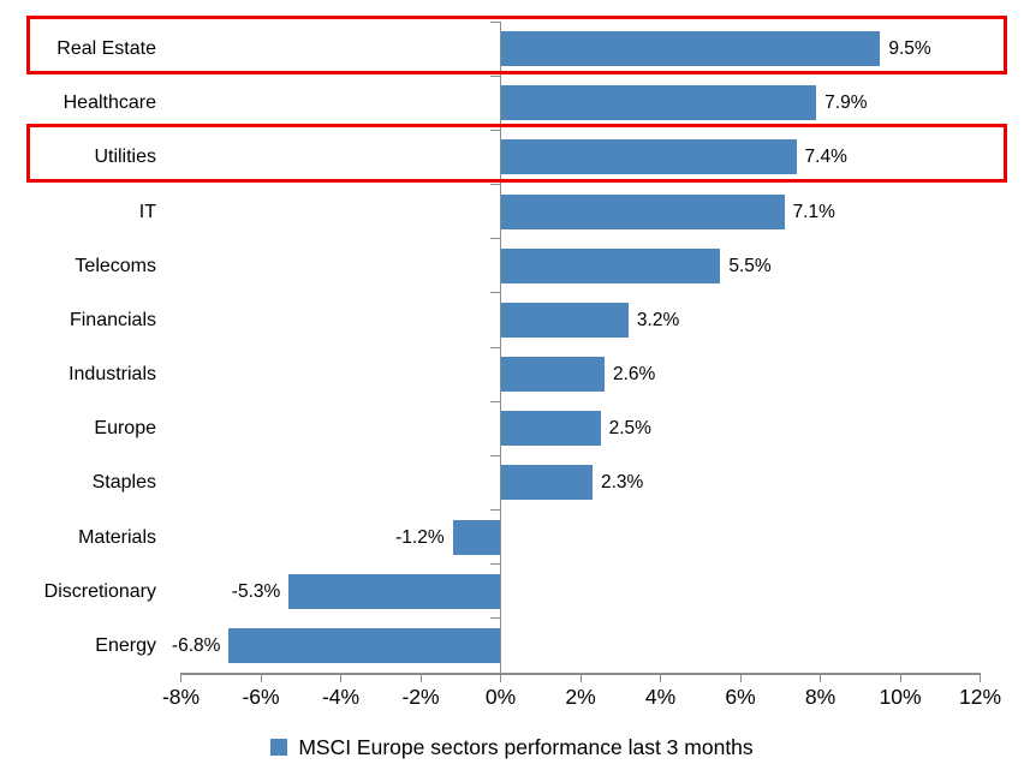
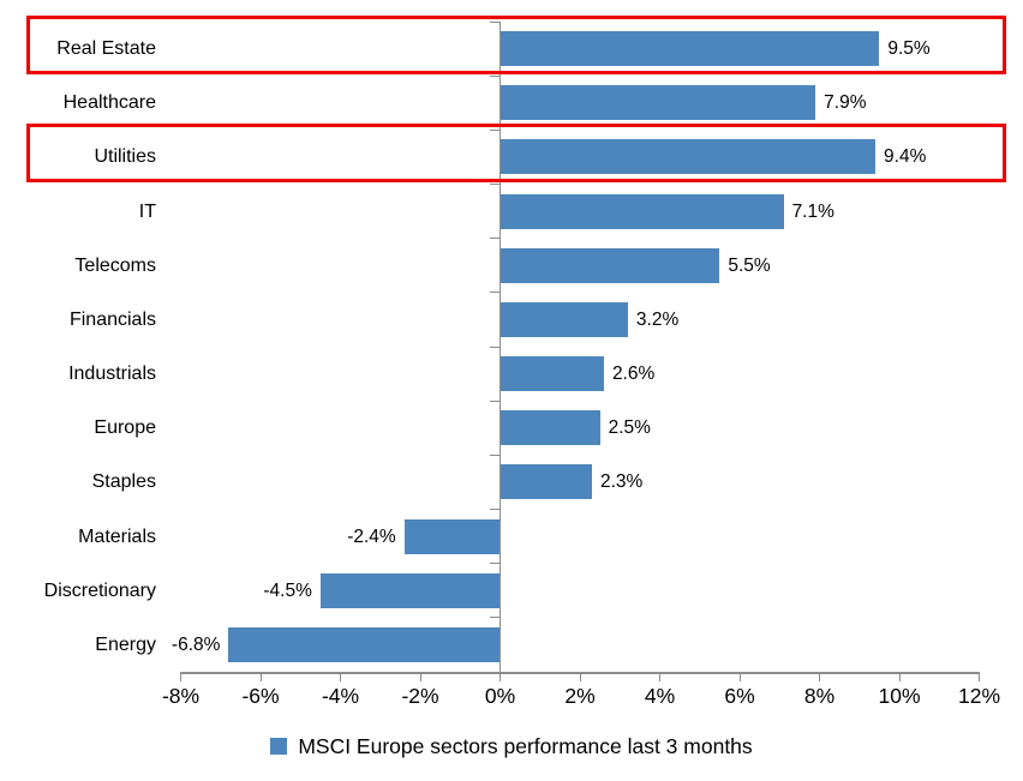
Utilities: 7.4% -> 9.4%
Materials: -1.2% -> -2.4%
Discretionary: -5.3% -> -4.5%
